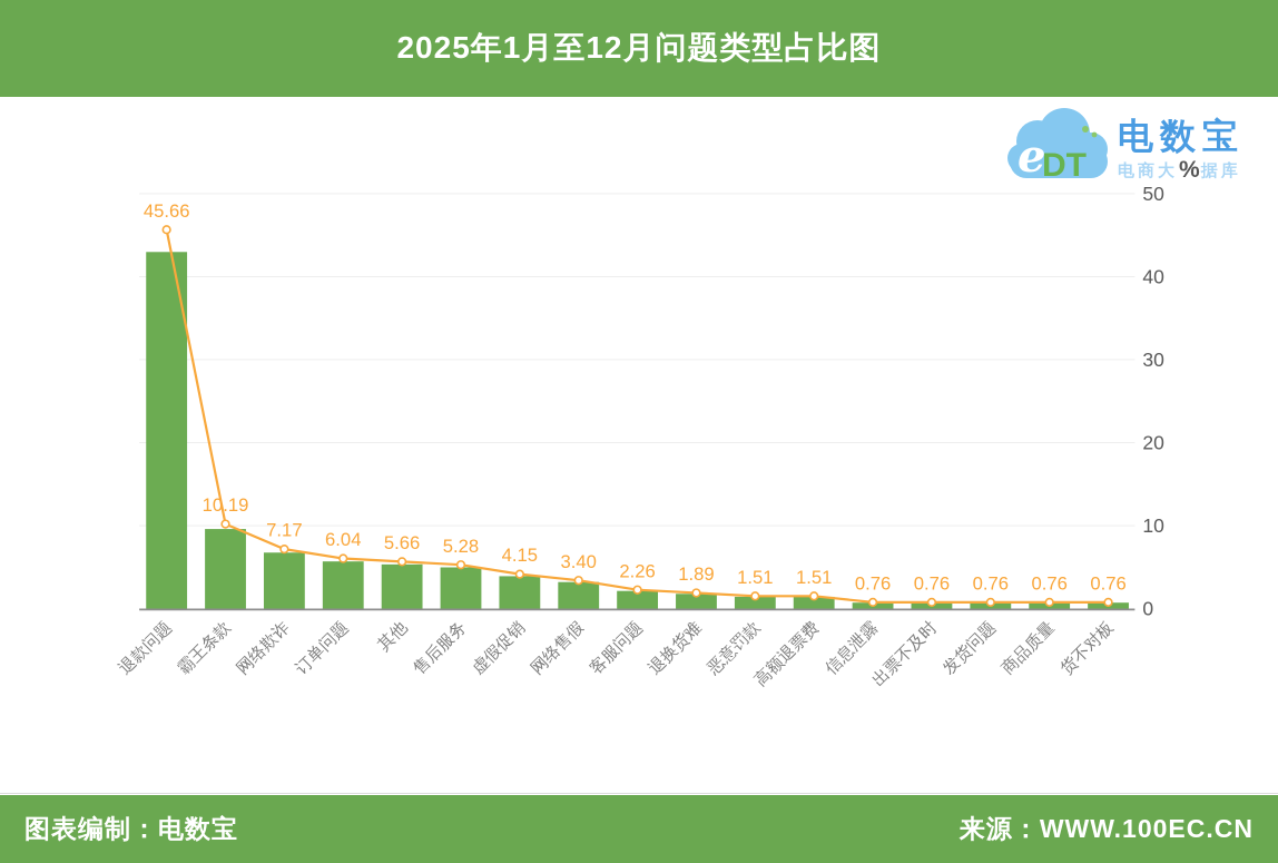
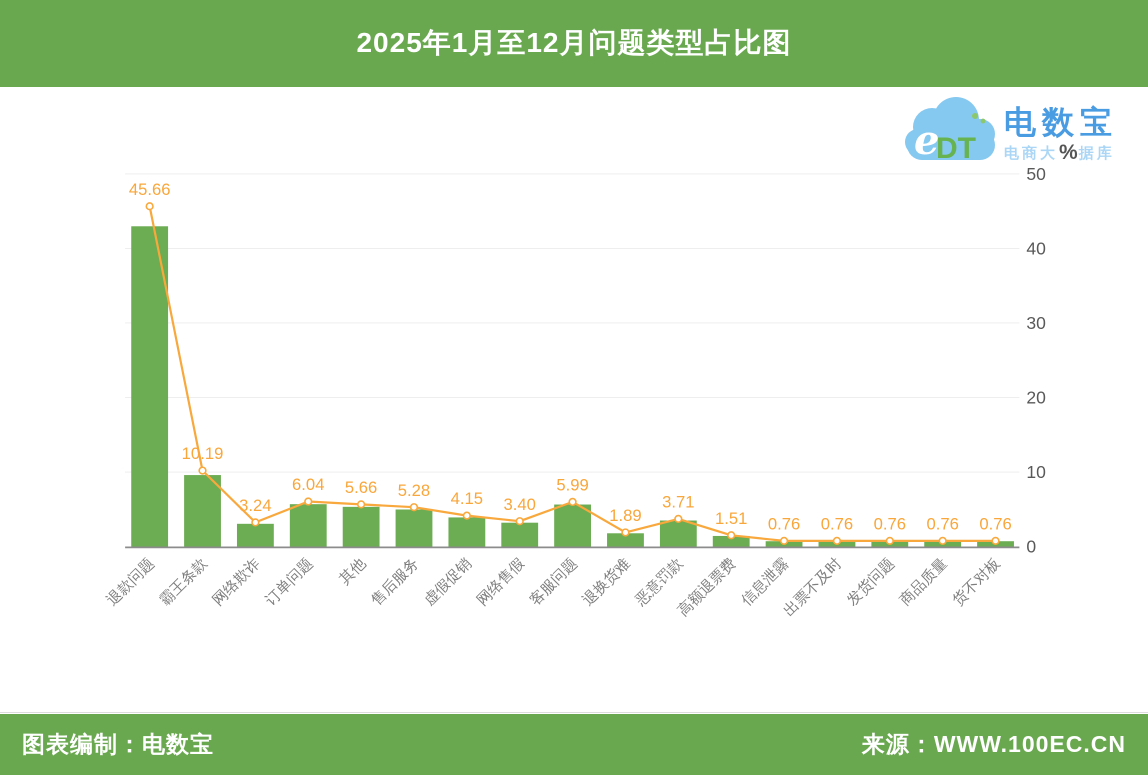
网络欺诈: 7.17 -> 3.24
客服问题: 2.26 -> 5.99
恶意罚款: 1.51 -> 3.71
